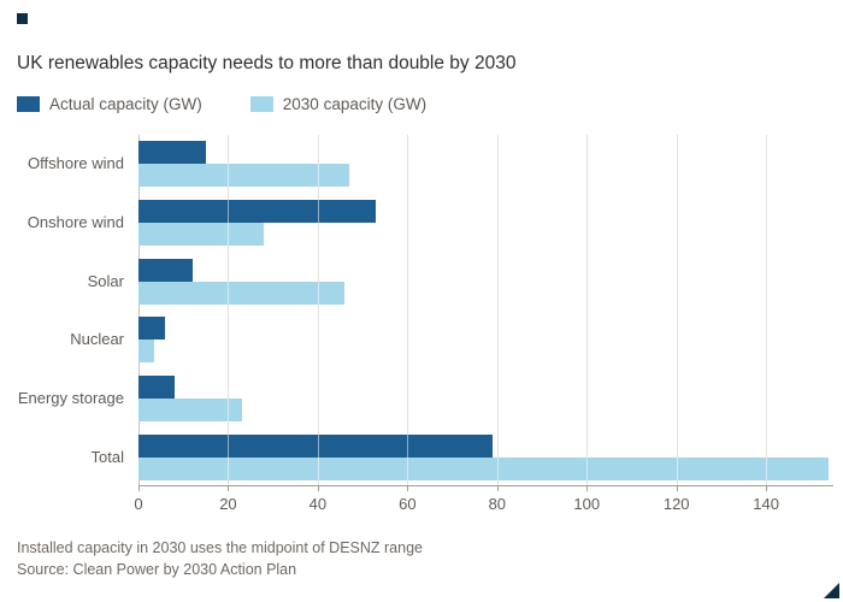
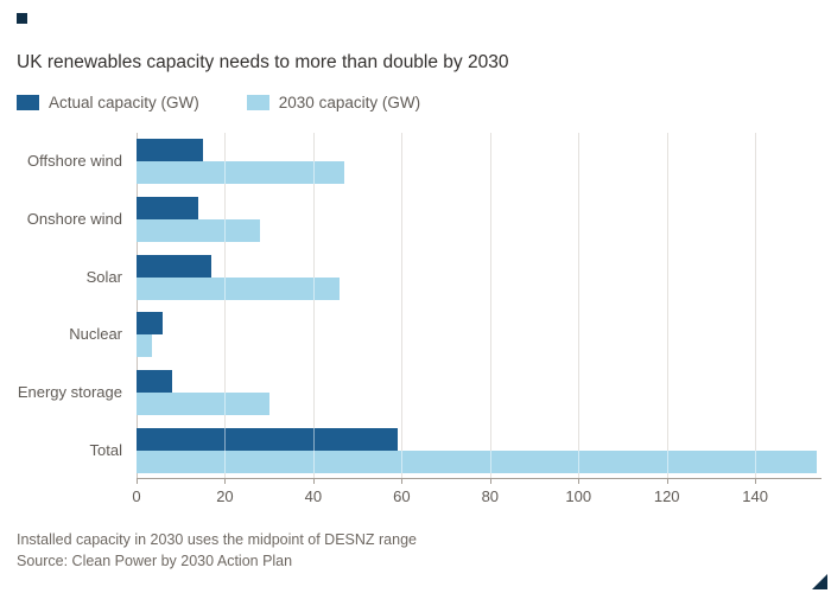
Actual capacity (GW)/Onshore wind: 53 -> 14
Actual capacity (GW)/Solar: 12 -> 17
2030 capacity (GW)/Energy storage: 23 -> 30
Actual capacity (GW)/Total: 79 -> 59
